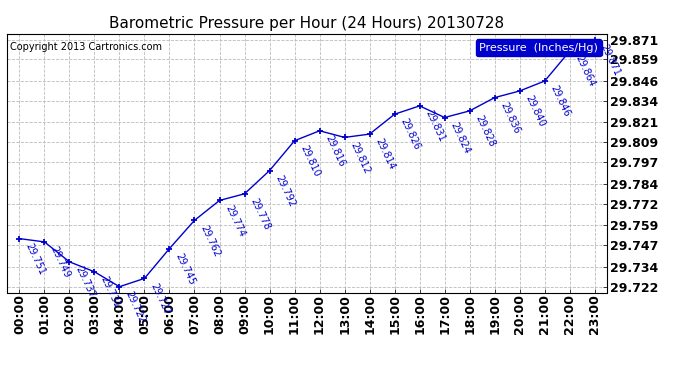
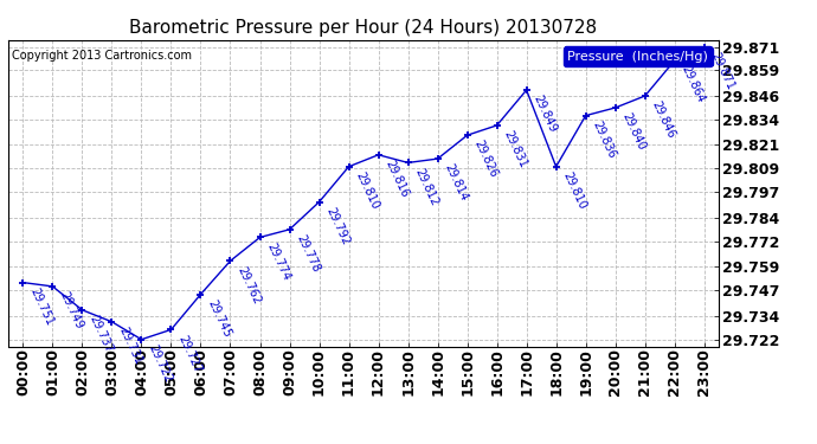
17:00: 29.824 -> 29.849
18:00: 29.828 -> 29.810
